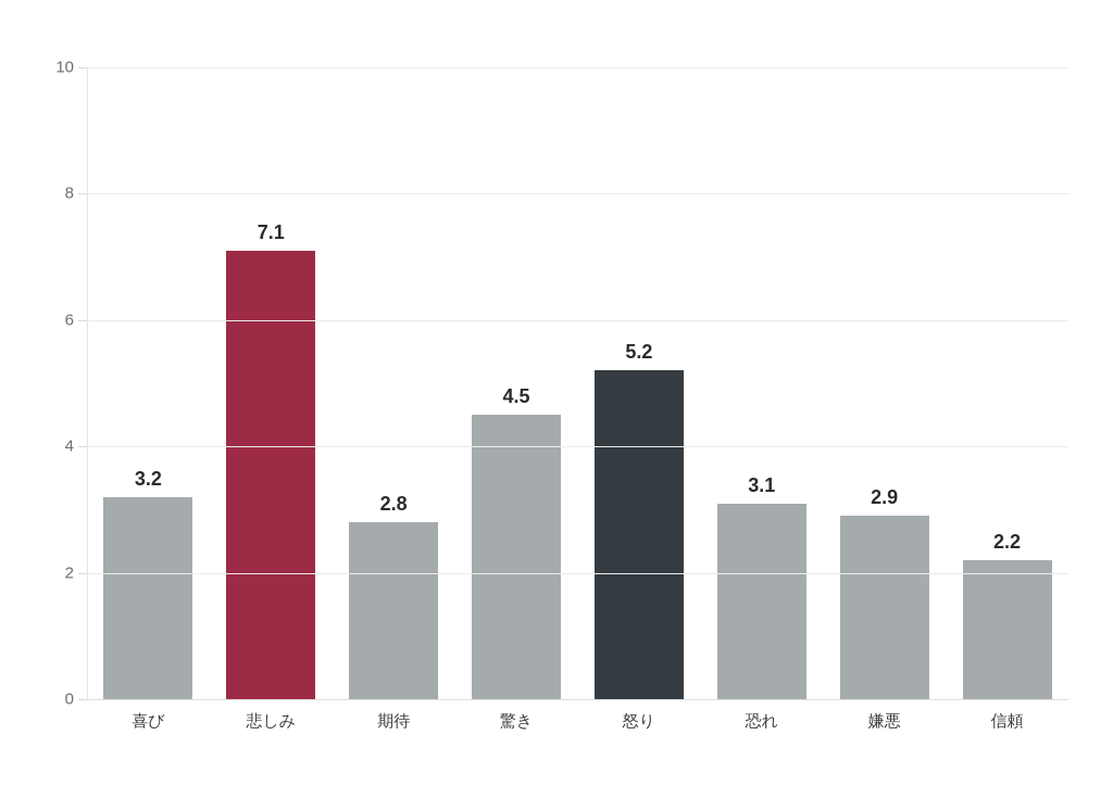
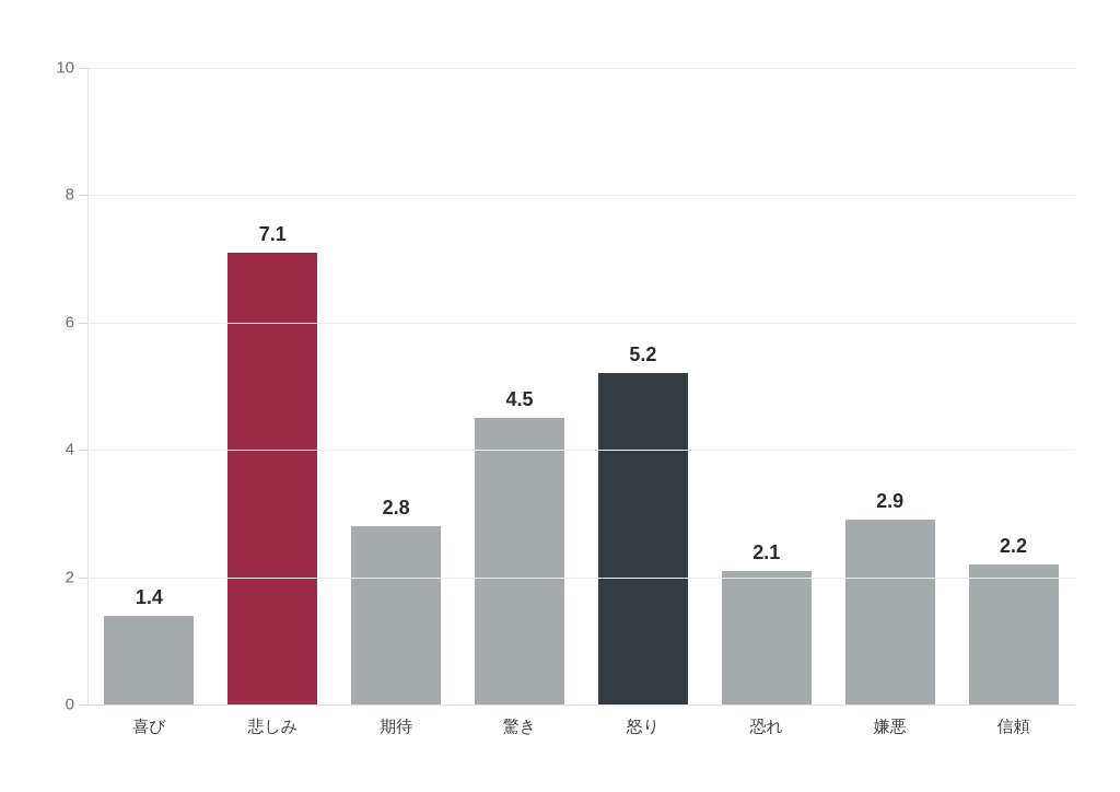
喜び: 3.2 -> 1.4
恐れ: 3.1 -> 2.1
